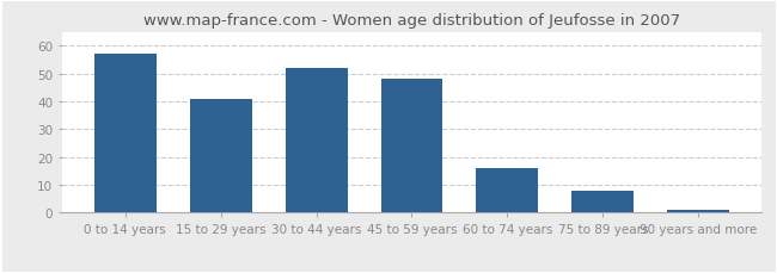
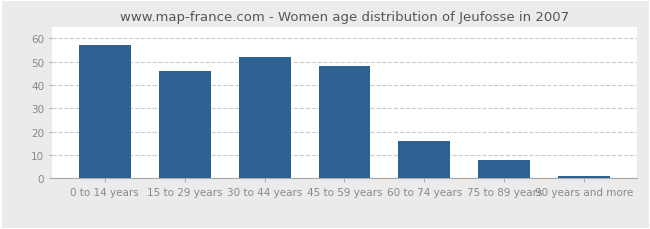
15 to 29 years: 41 -> 46
